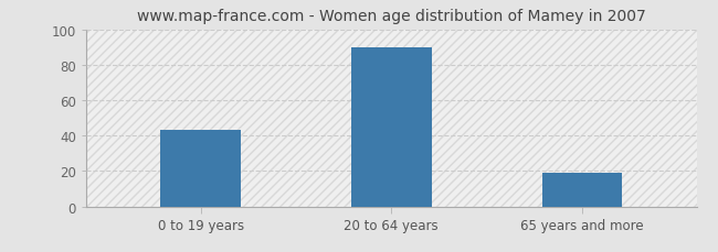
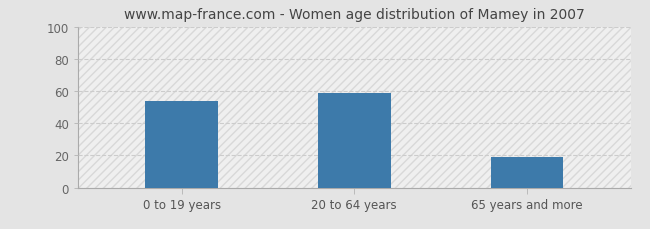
0 to 19 years: 43 -> 54
20 to 64 years: 90 -> 59
